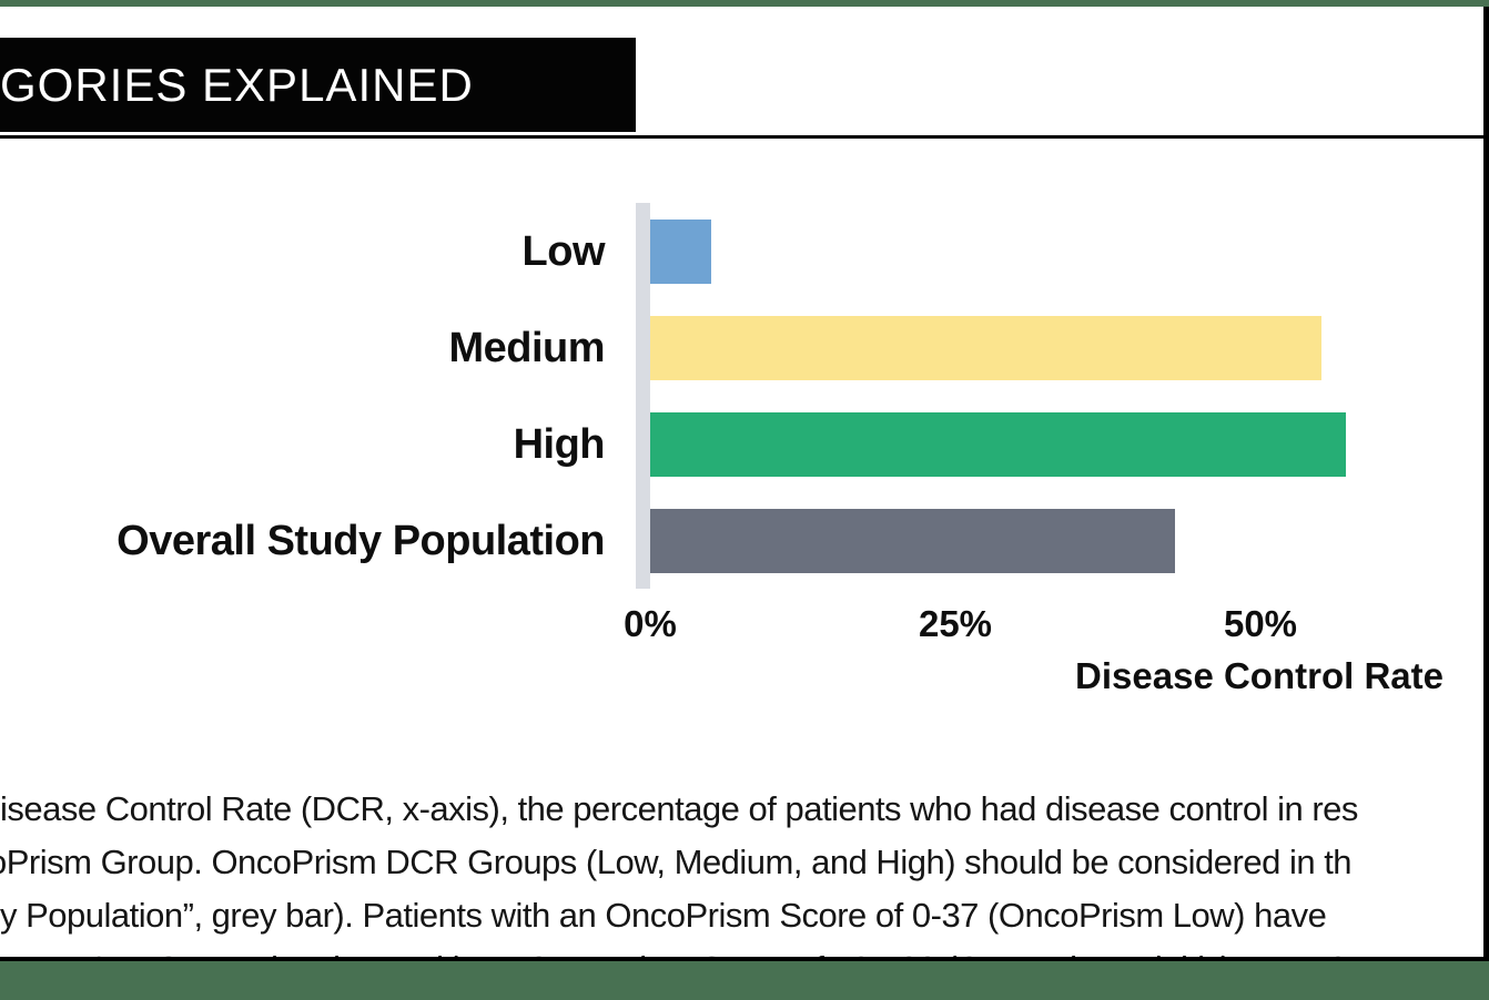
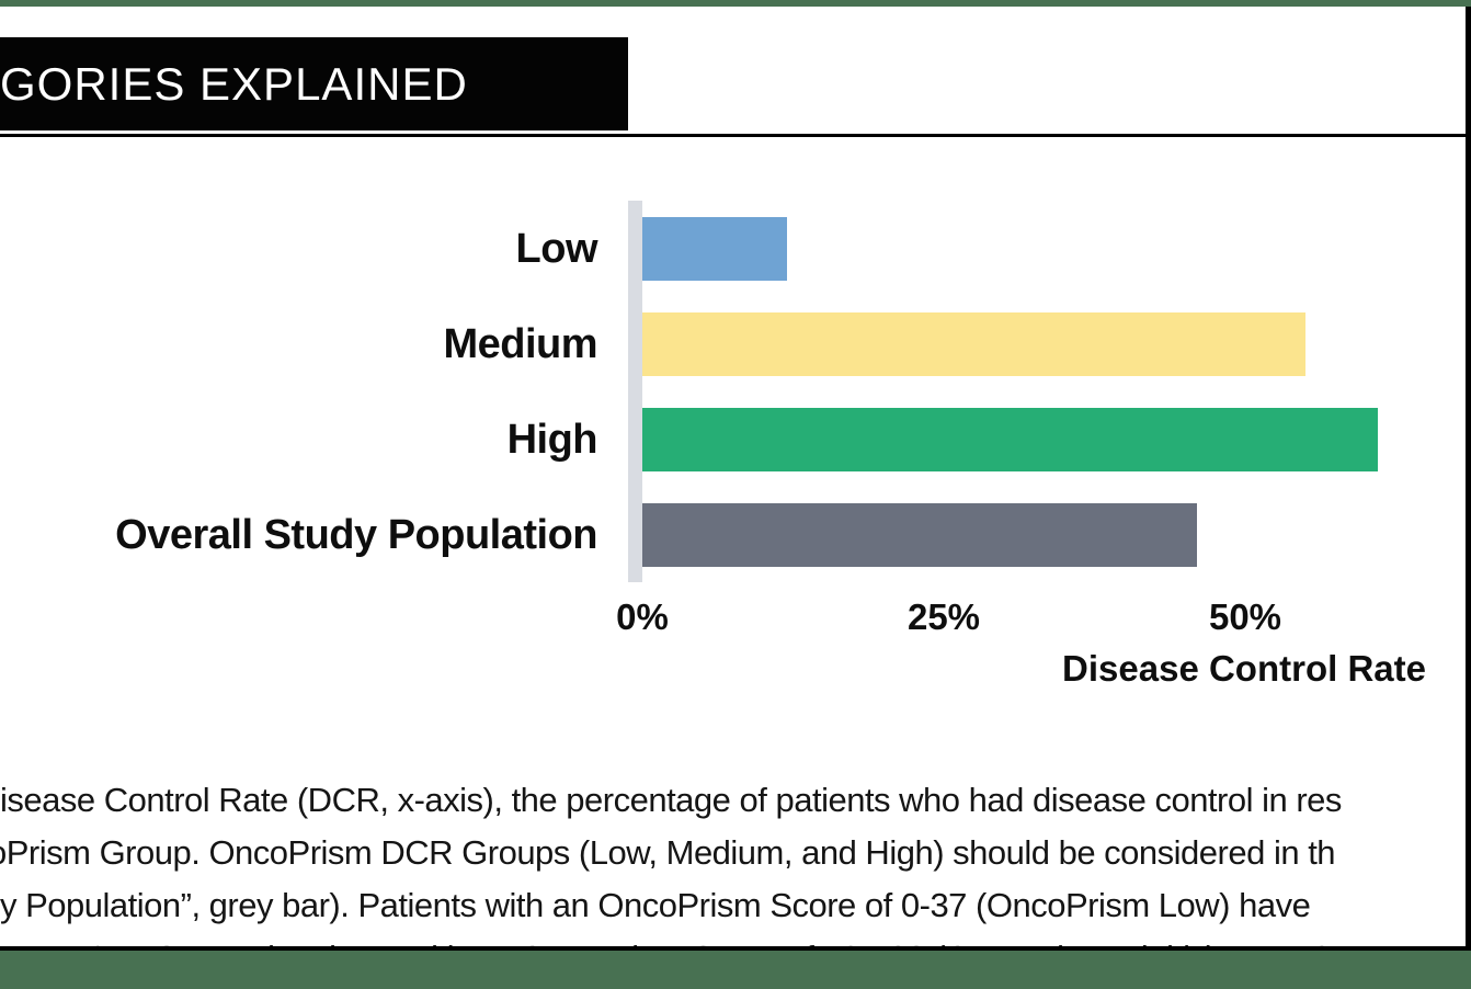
Low: 5% -> 12%
High: 57% -> 61%
Overall Study Population: 43% -> 46%
